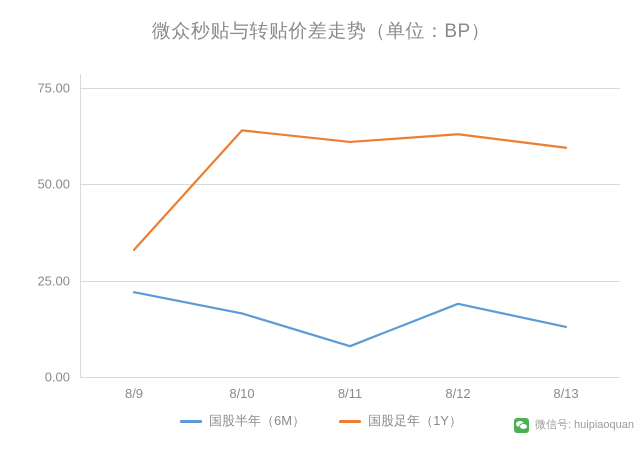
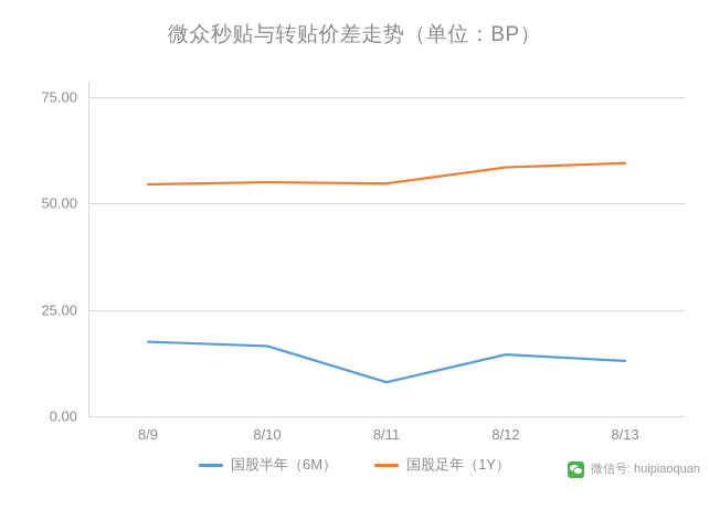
国股半年（6M）/8/9: 22 -> 18
国股足年（1Y）/8/9: 33 -> 54
国股足年（1Y）/8/10: 64 -> 55
国股足年（1Y）/8/11: 61 -> 55
国股半年（6M）/8/12: 19 -> 14
国股足年（1Y）/8/12: 63 -> 58
